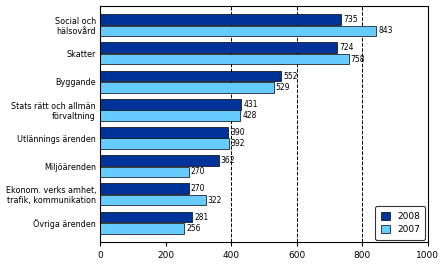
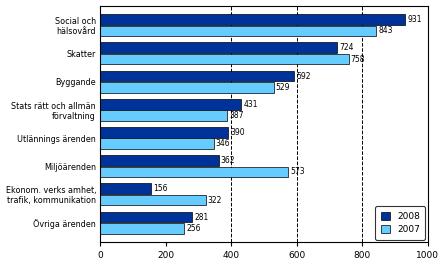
2008/Social och hälsovård: 735 -> 931
2008/Byggande: 552 -> 592
2007/Stats rätt och allmän förvaltning: 428 -> 387
2007/Utlännings ärenden: 392 -> 346
2007/Miljöärenden: 270 -> 573
2008/Ekonom. verks amhet, trafik, kommunikation: 270 -> 156
